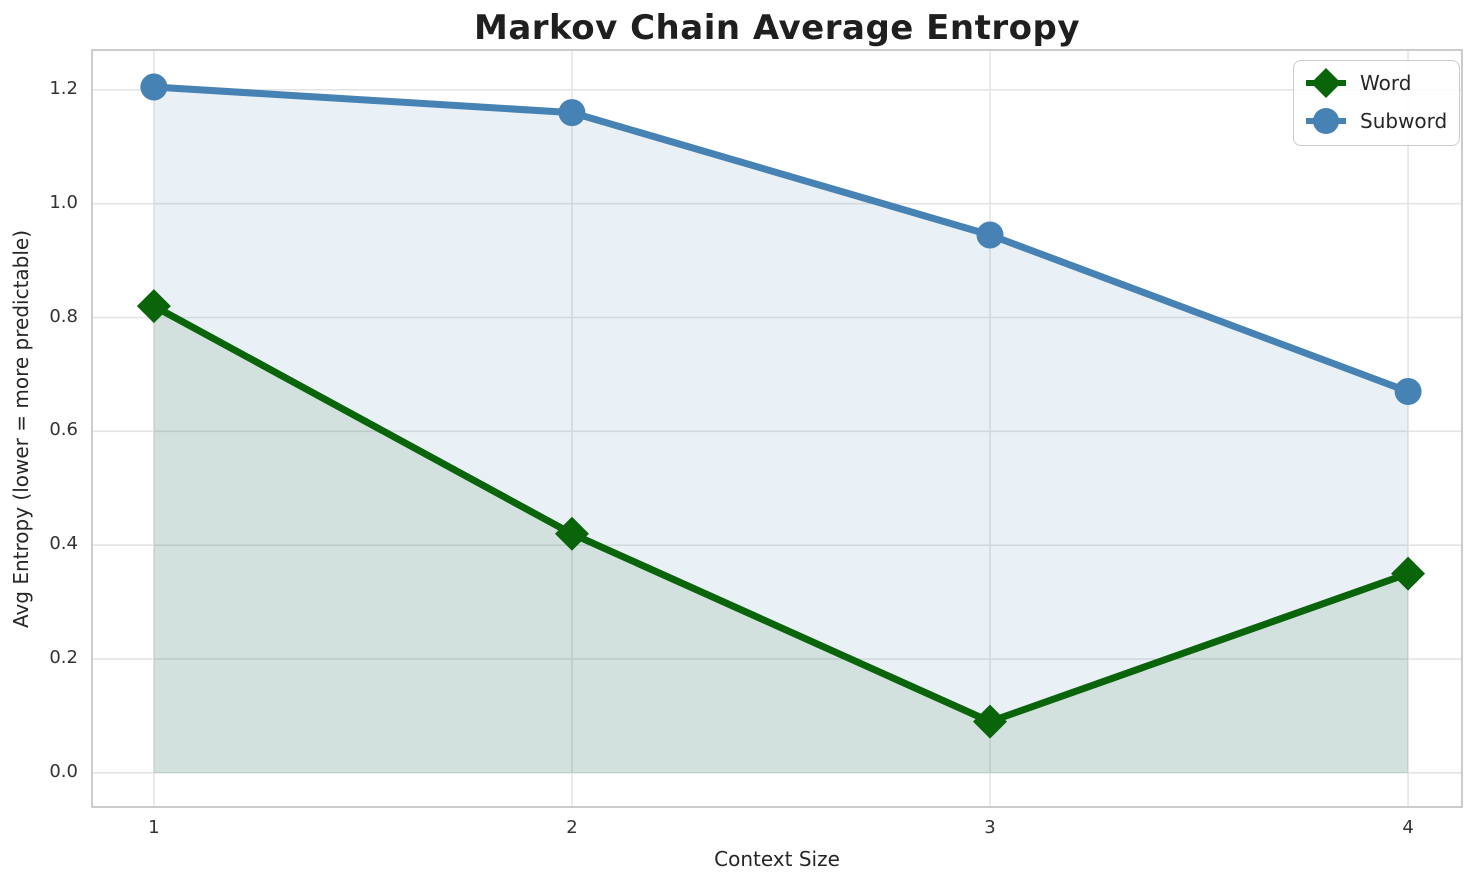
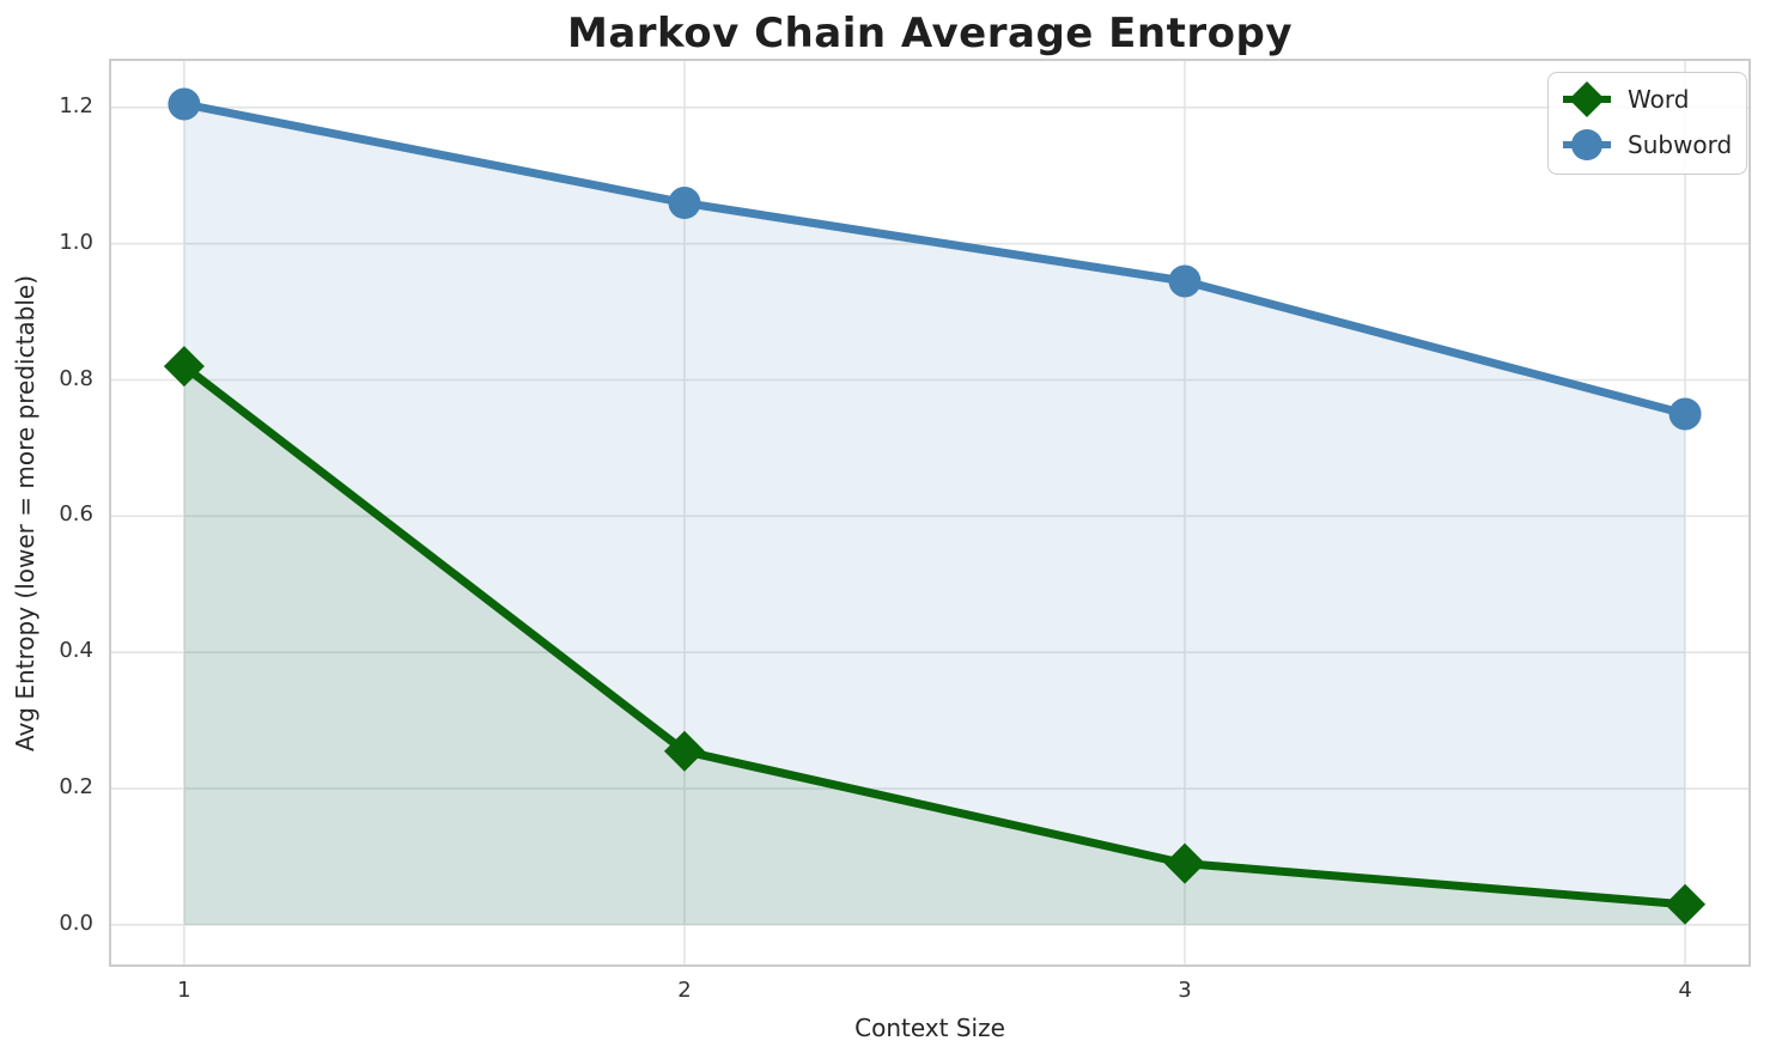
Word/2: 0.42 -> 0.26
Subword/2: 1.16 -> 1.06
Word/4: 0.35 -> 0.03
Subword/4: 0.67 -> 0.75
